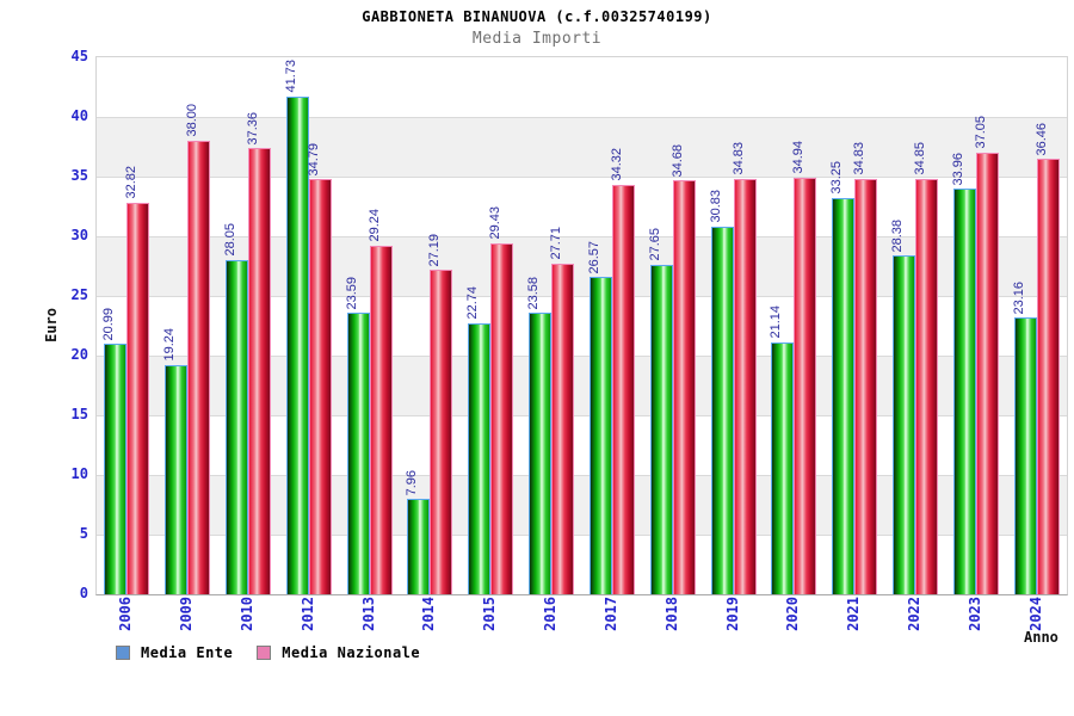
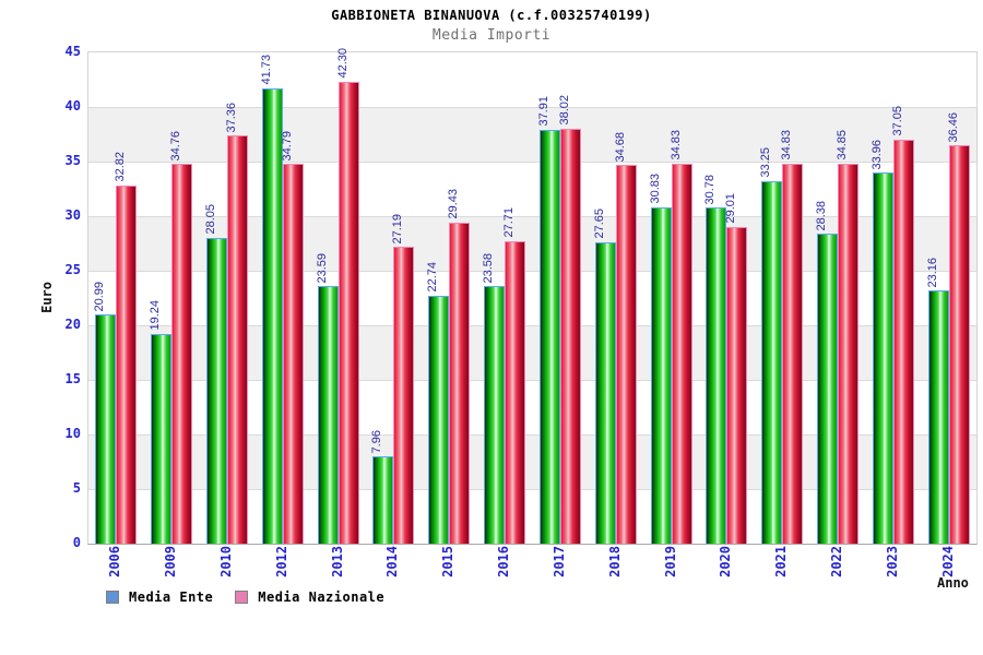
Media Nazionale/2009: 38.00 -> 34.76
Media Nazionale/2013: 29.24 -> 42.30
Media Ente/2017: 26.57 -> 37.91
Media Nazionale/2017: 34.32 -> 38.02
Media Ente/2020: 21.14 -> 30.78
Media Nazionale/2020: 34.94 -> 29.01
